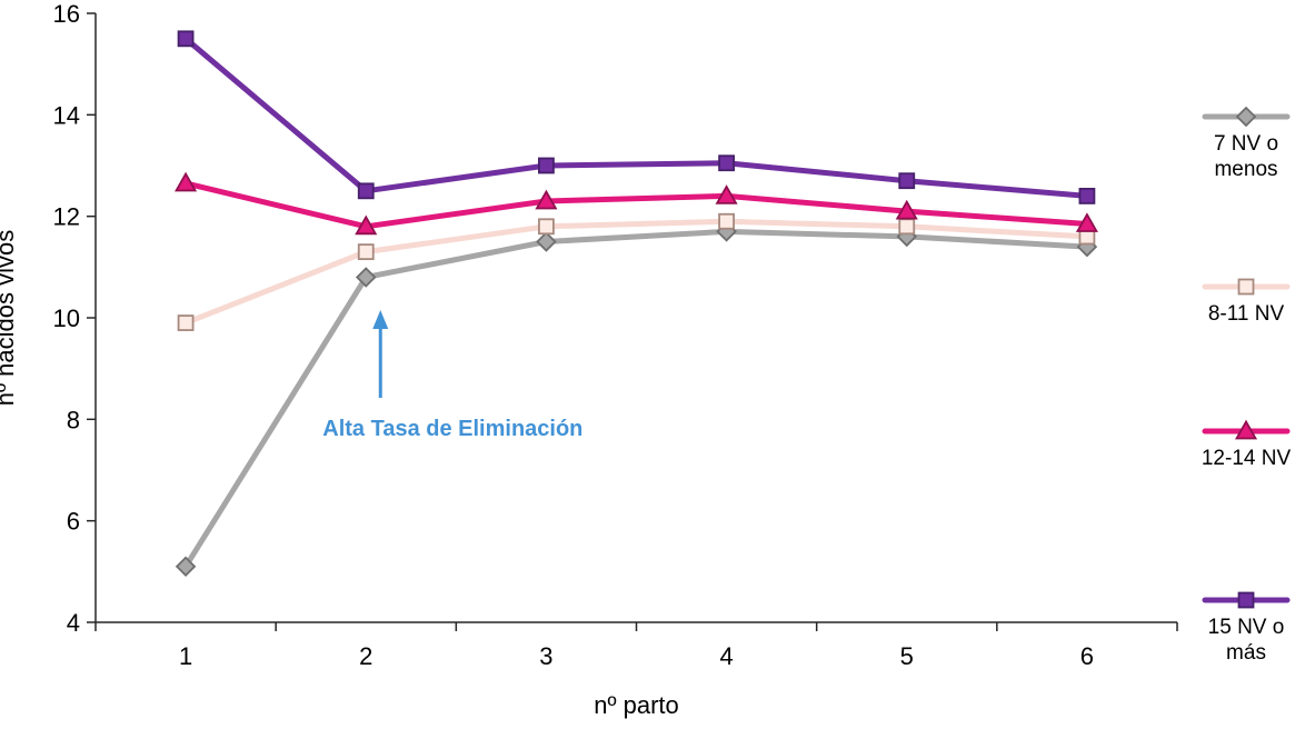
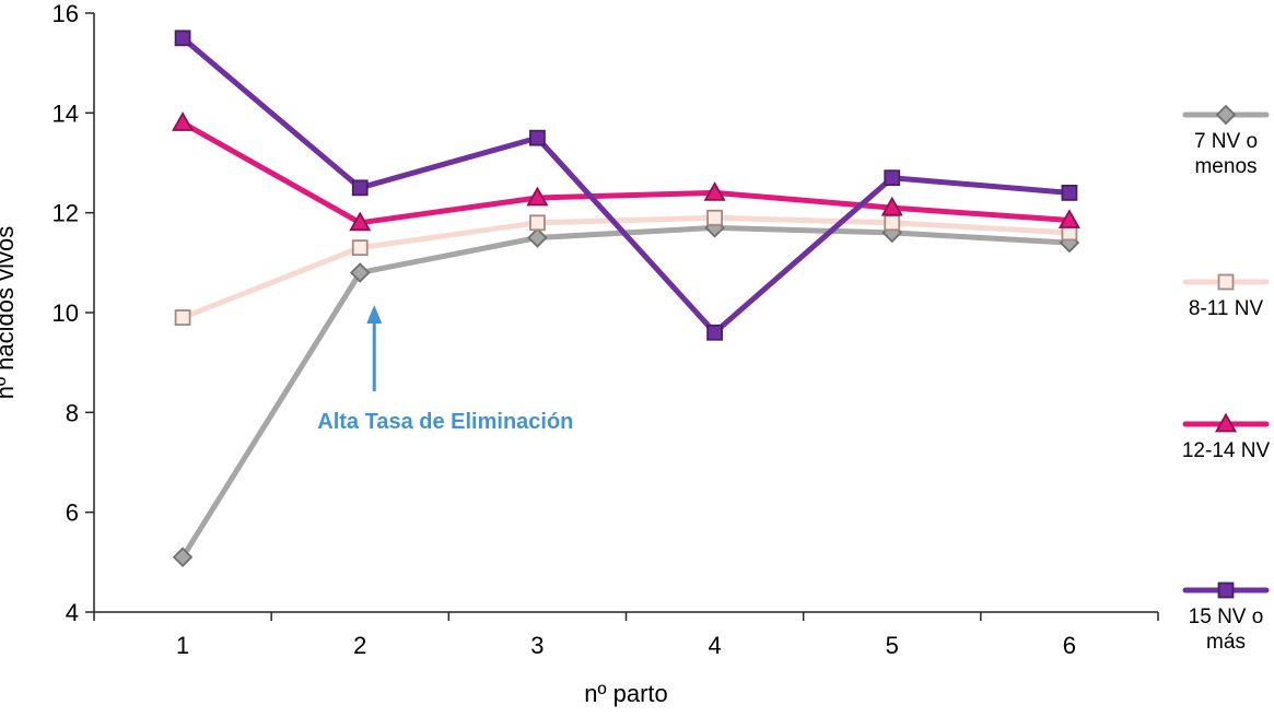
12-14 NV/1: 12.7 -> 13.8
15 NV o más/3: 13.0 -> 13.5
15 NV o más/4: 13.1 -> 9.6
